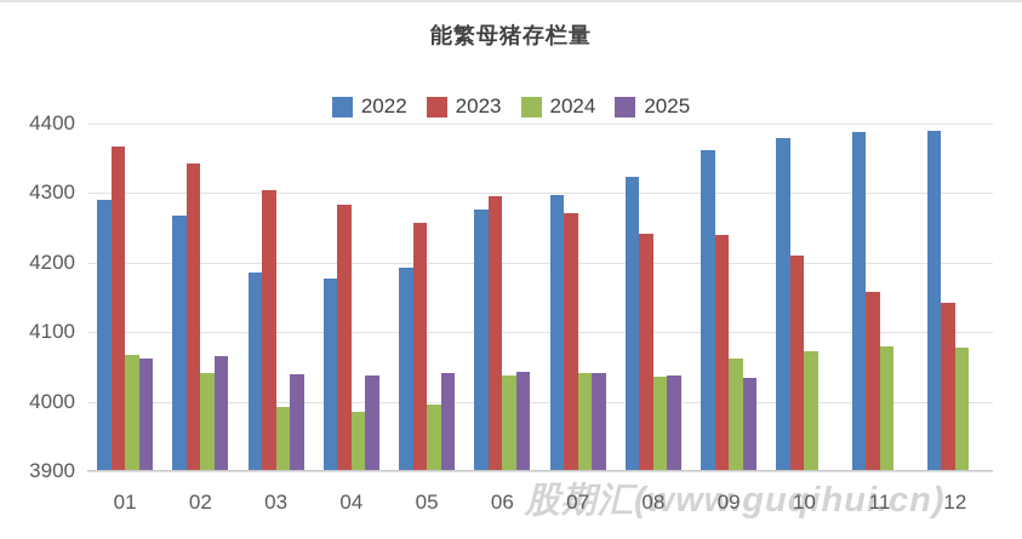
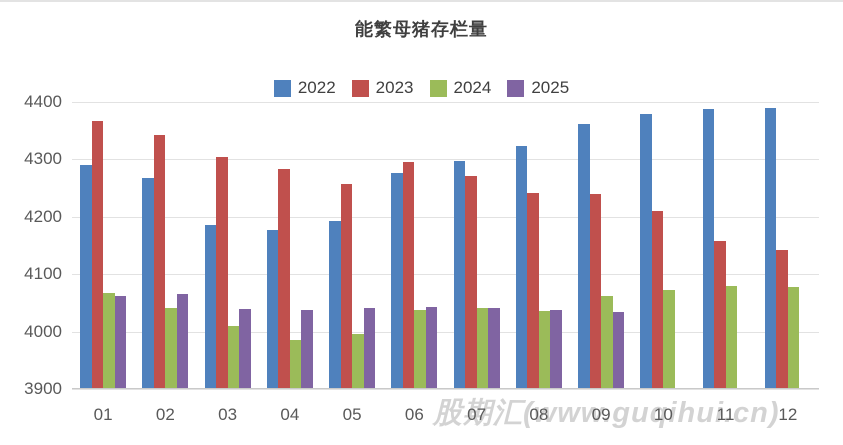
2024/03: 3990 -> 4010
